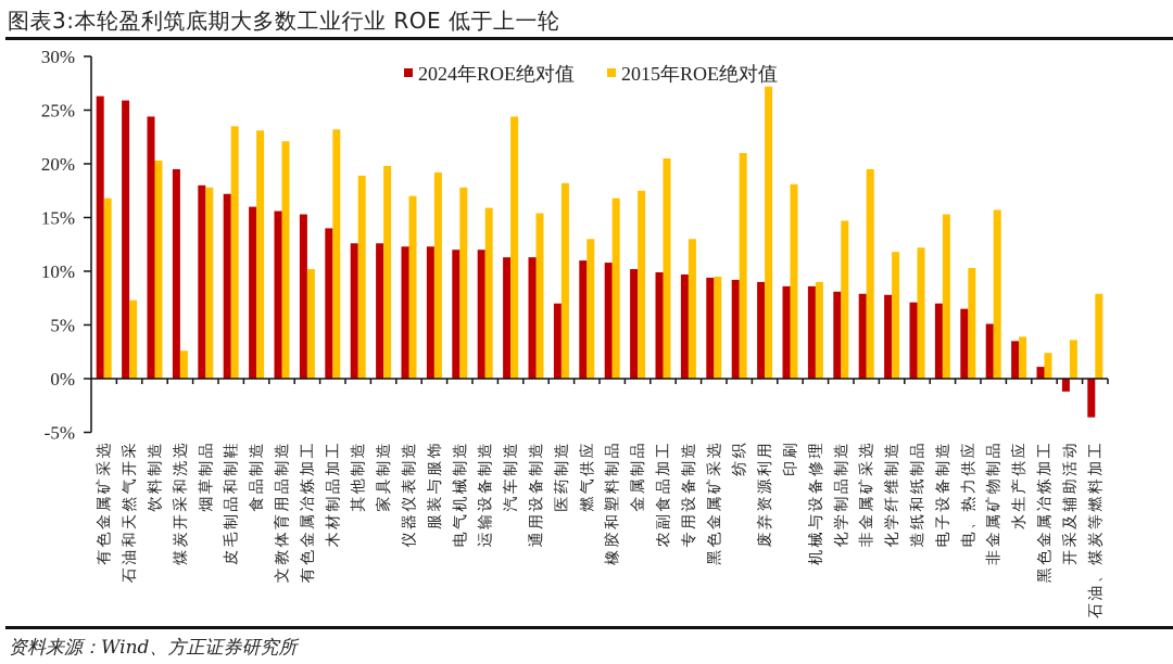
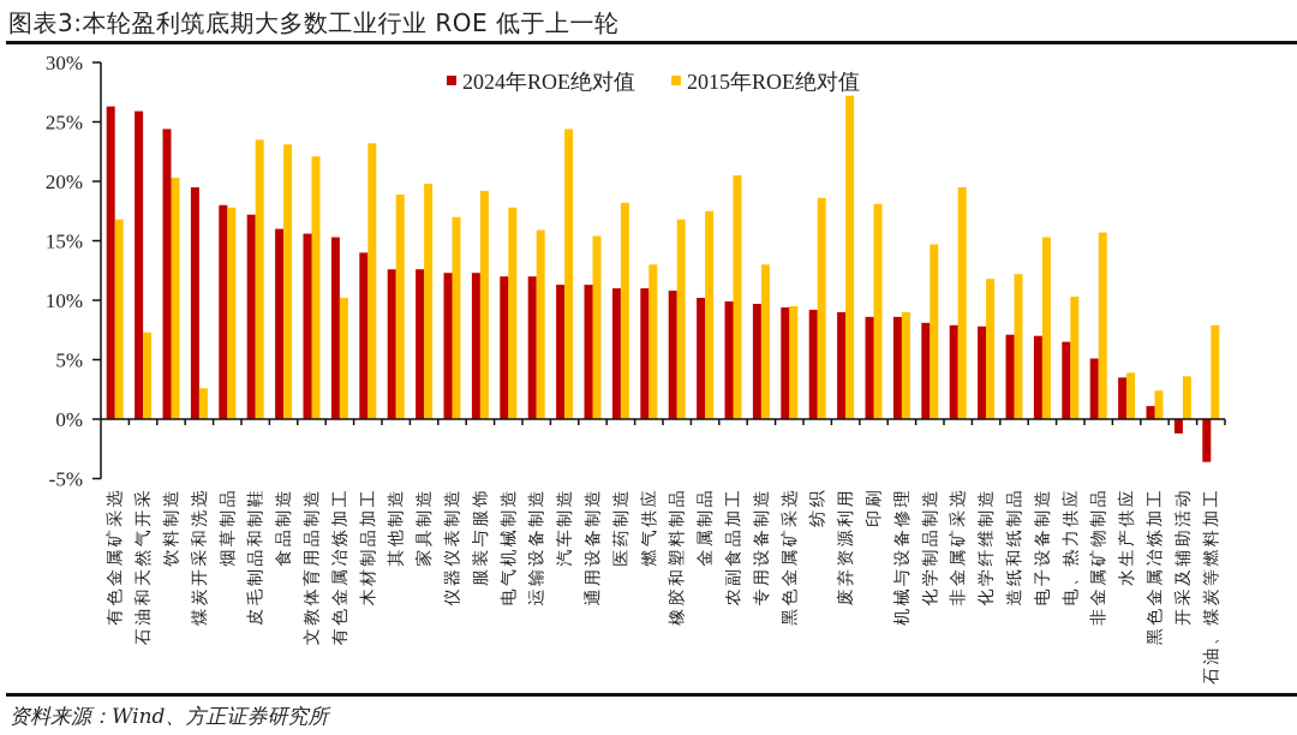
2024年ROE绝对值/医药制造: 7% -> 11%
2015年ROE绝对值/纺织: 21% -> 19%
